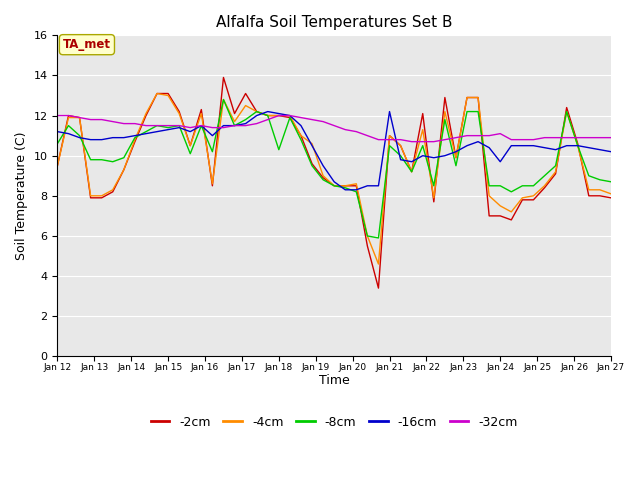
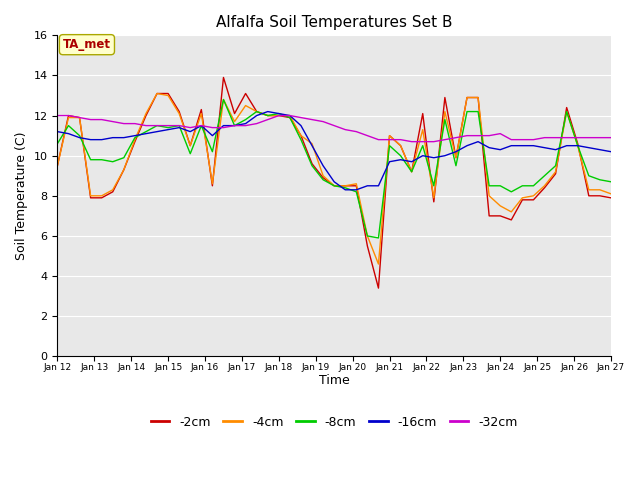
-8cm/Jan 18: 10.3 -> 12.1
-16cm/Jan 21: 12.2 -> 9.7
-16cm/Jan 24: 9.7 -> 10.3
